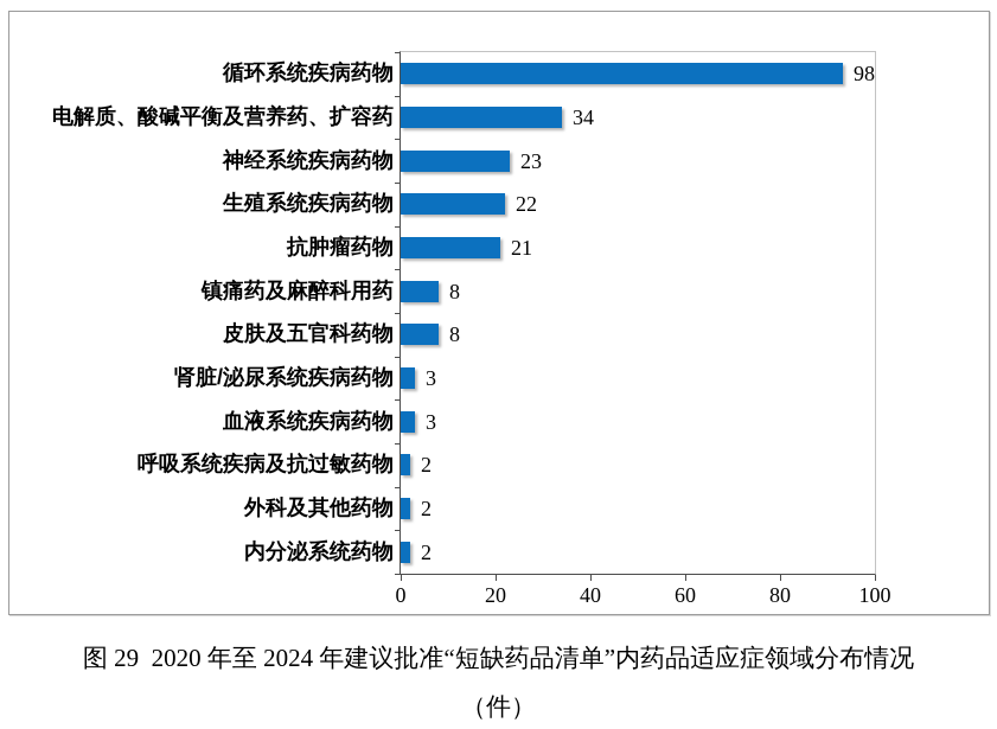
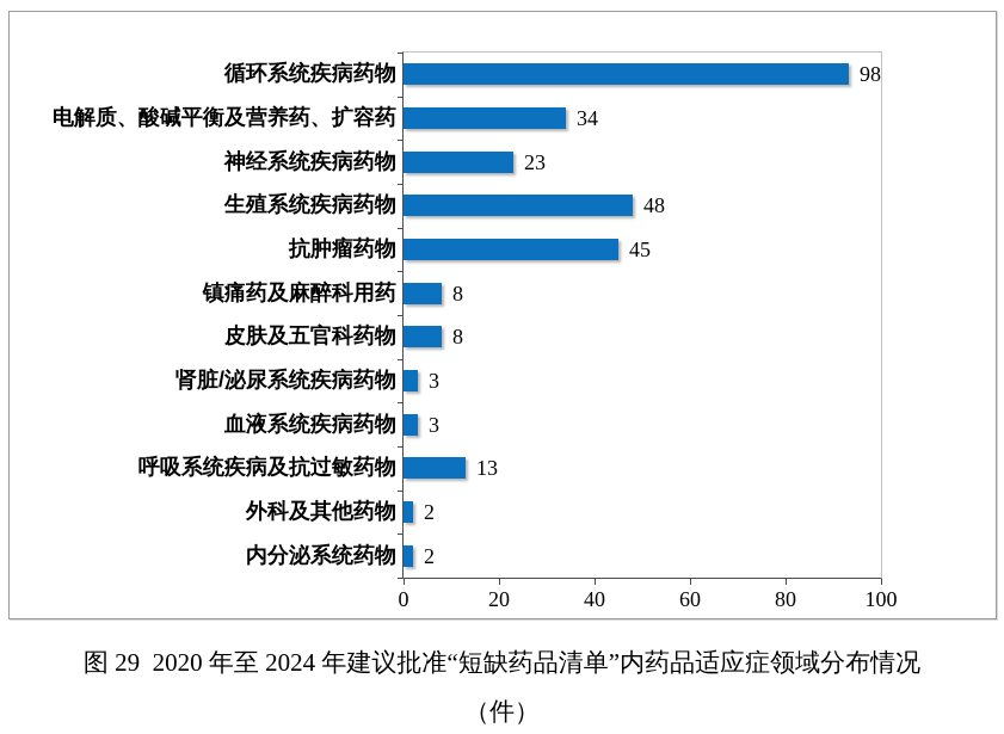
生殖系统疾病药物: 22 -> 48
抗肿瘤药物: 21 -> 45
呼吸系统疾病及抗过敏药物: 2 -> 13
